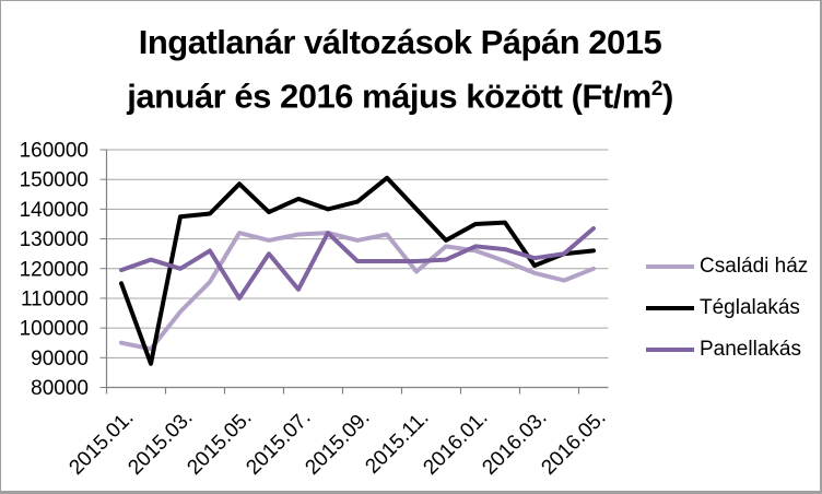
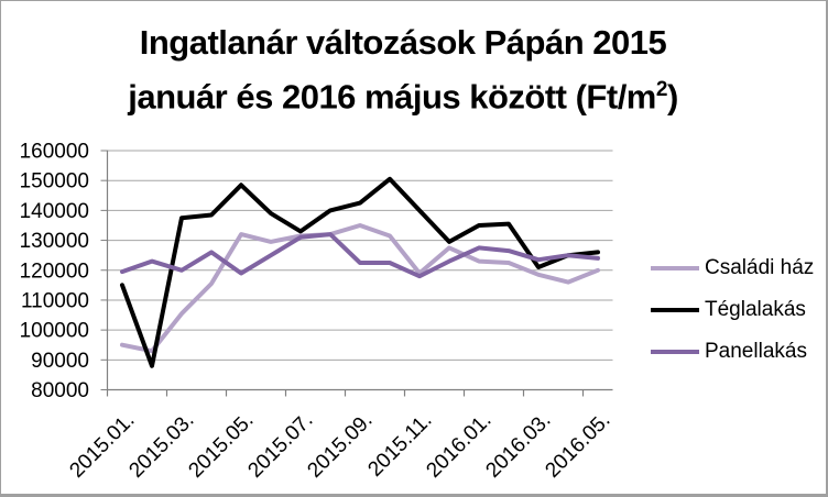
Panellakás/2015.05.: 110000 -> 119000
Téglalakás/2015.07.: 144000 -> 133000
Panellakás/2015.07.: 113000 -> 131000
Családi ház/2015.09.: 130000 -> 135000
Panellakás/2015.11.: 122000 -> 118000
Családi ház/2016.01.: 126000 -> 123000
Panellakás/2016.05.: 134000 -> 124000
